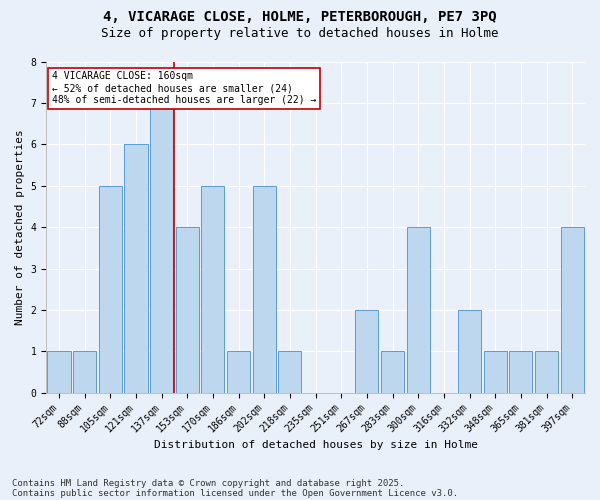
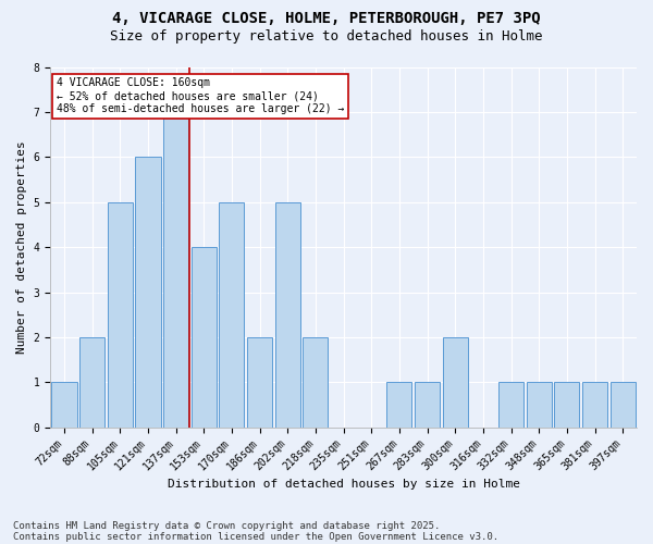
88sqm: 1 -> 2
186sqm: 1 -> 2
218sqm: 1 -> 2
267sqm: 2 -> 1
300sqm: 4 -> 2
332sqm: 2 -> 1
397sqm: 4 -> 1
